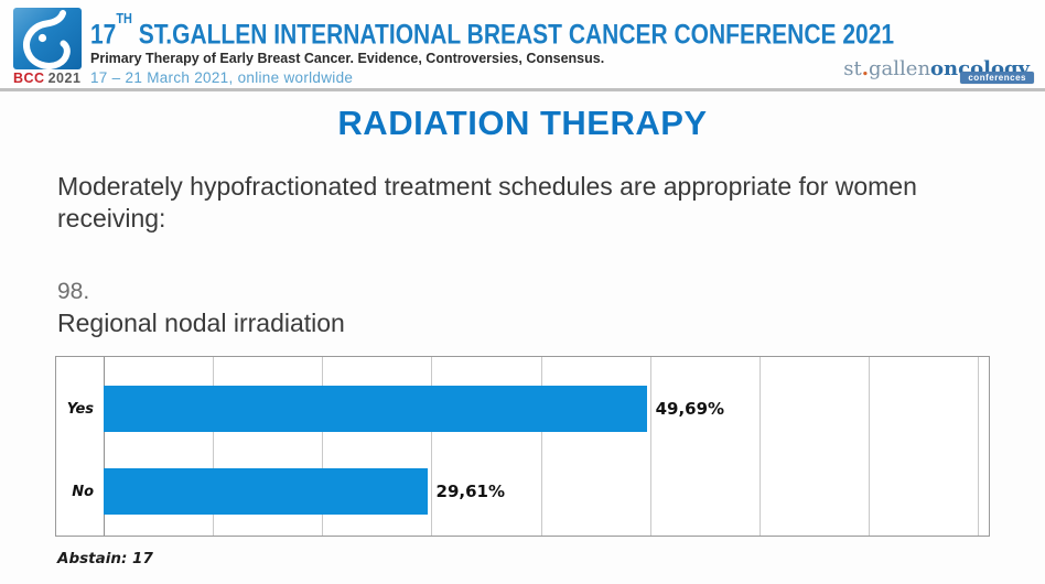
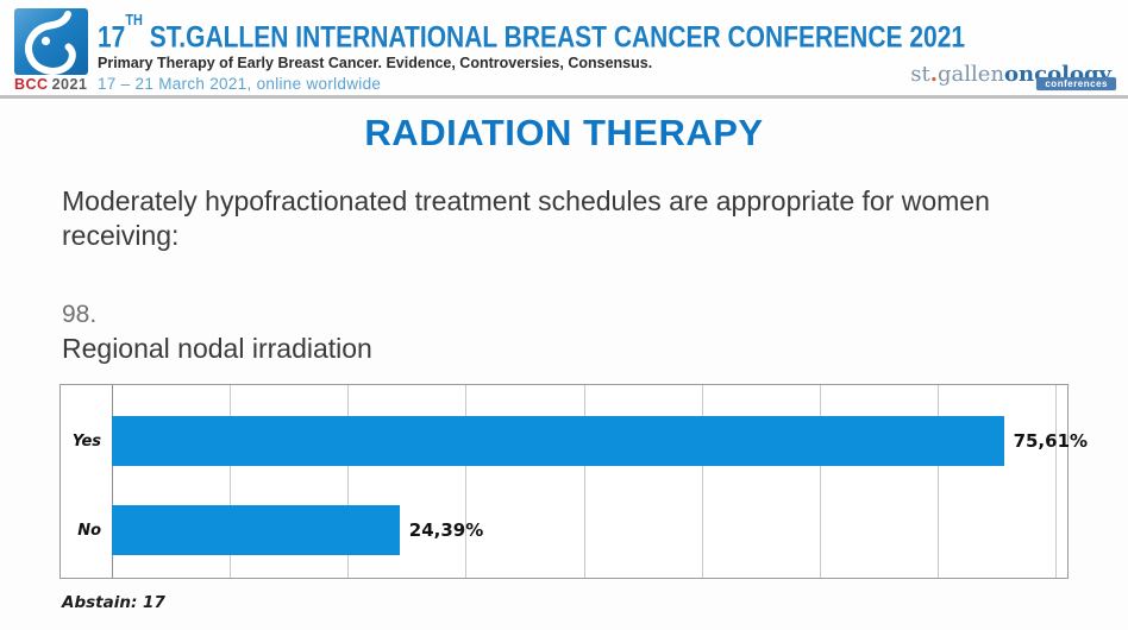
Yes: 49,69% -> 75,61%
No: 29,61% -> 24,39%
